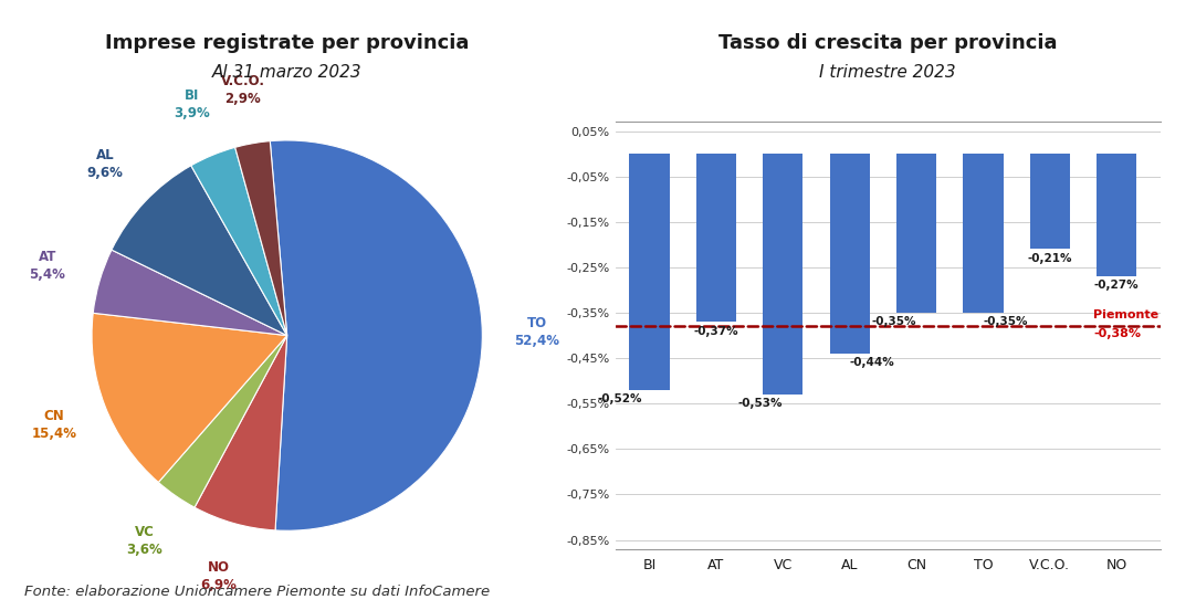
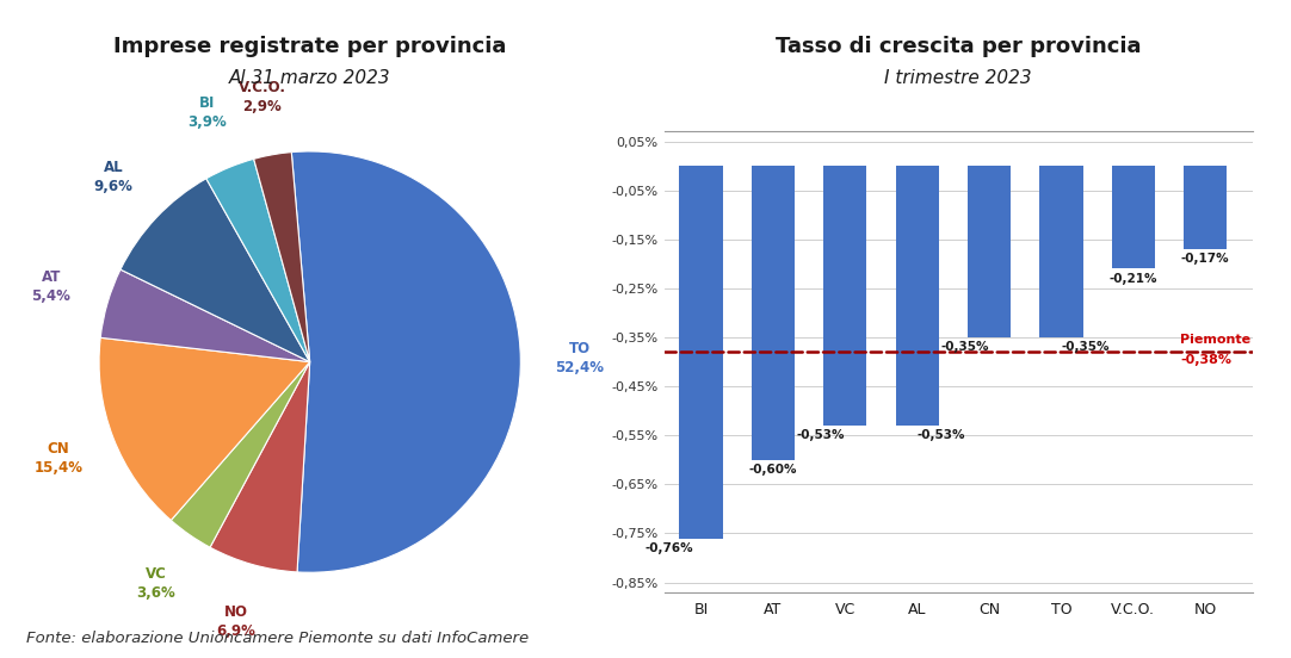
BI: -0,52% -> -0,76%
AT: -0,37% -> -0,60%
AL: -0,44% -> -0,53%
NO: -0,27% -> -0,17%
